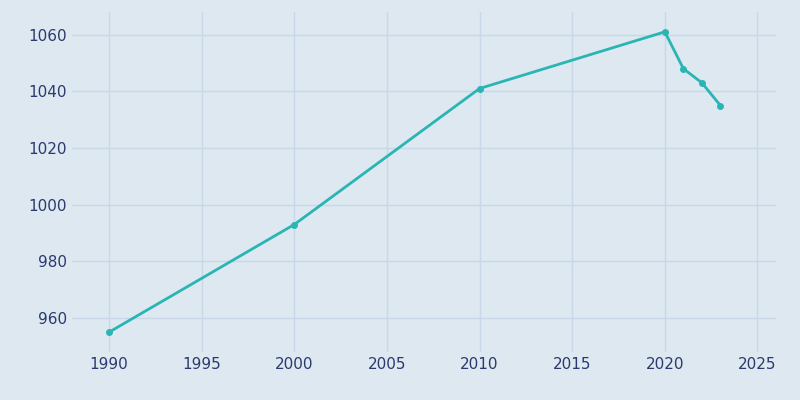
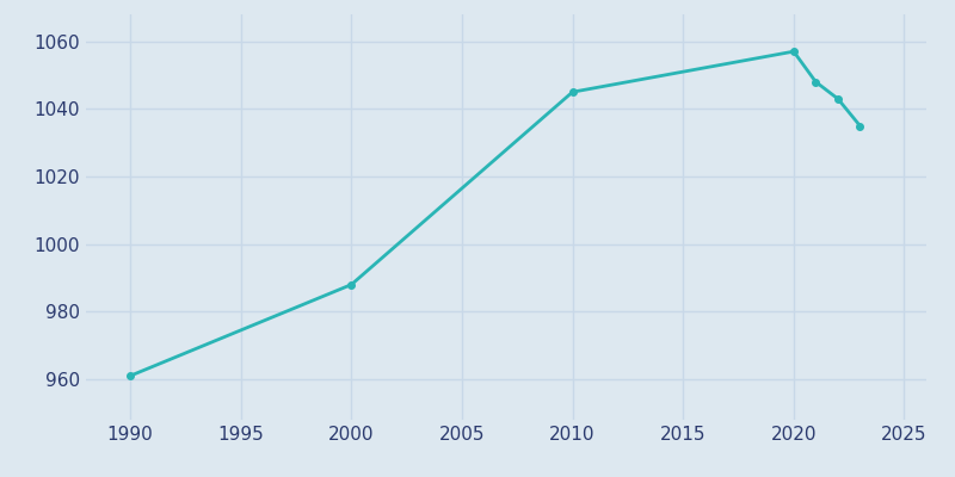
1990: 955 -> 961
2000: 993 -> 988
2010: 1041 -> 1045
2020: 1061 -> 1057
